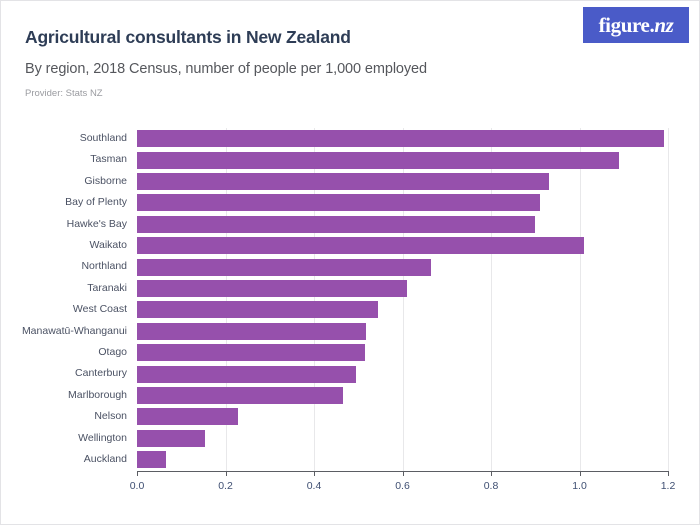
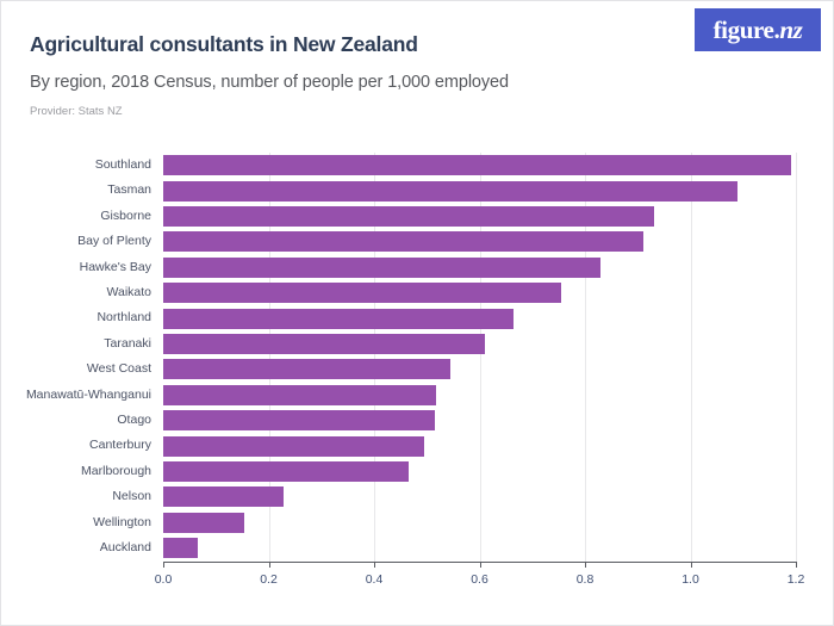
Hawke's Bay: 0.90 -> 0.83
Waikato: 1.01 -> 0.76
